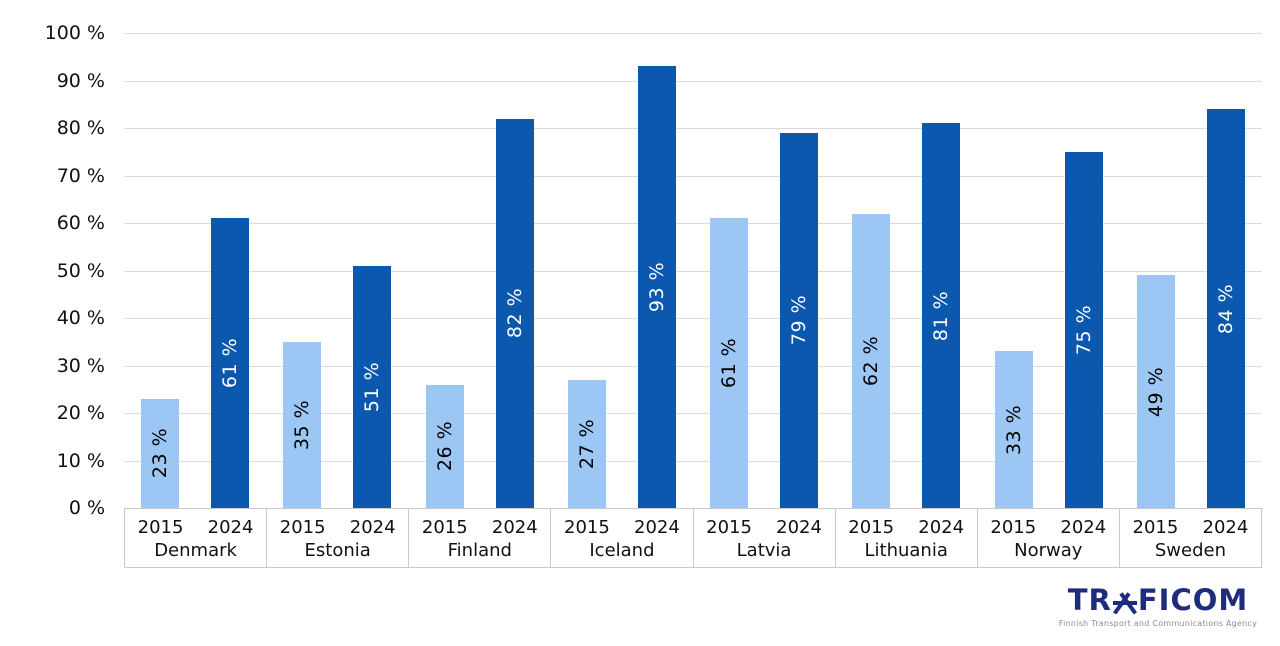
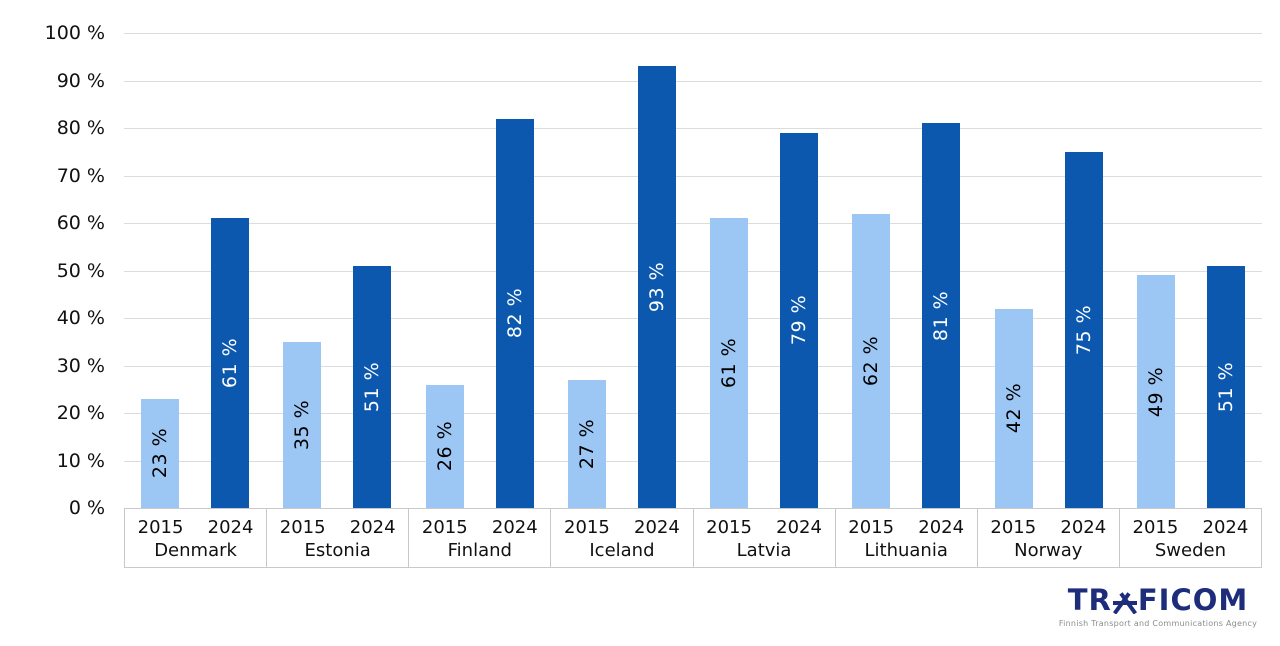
2015/Norway: 33 -> 42
2024/Sweden: 84 -> 51
